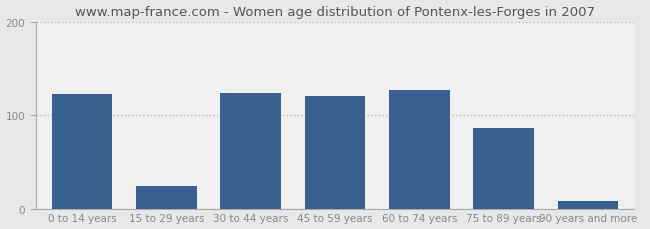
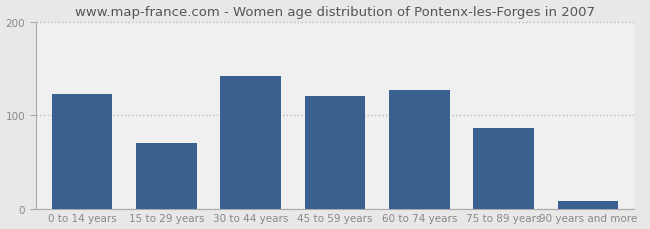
15 to 29 years: 24 -> 70
30 to 44 years: 124 -> 142
